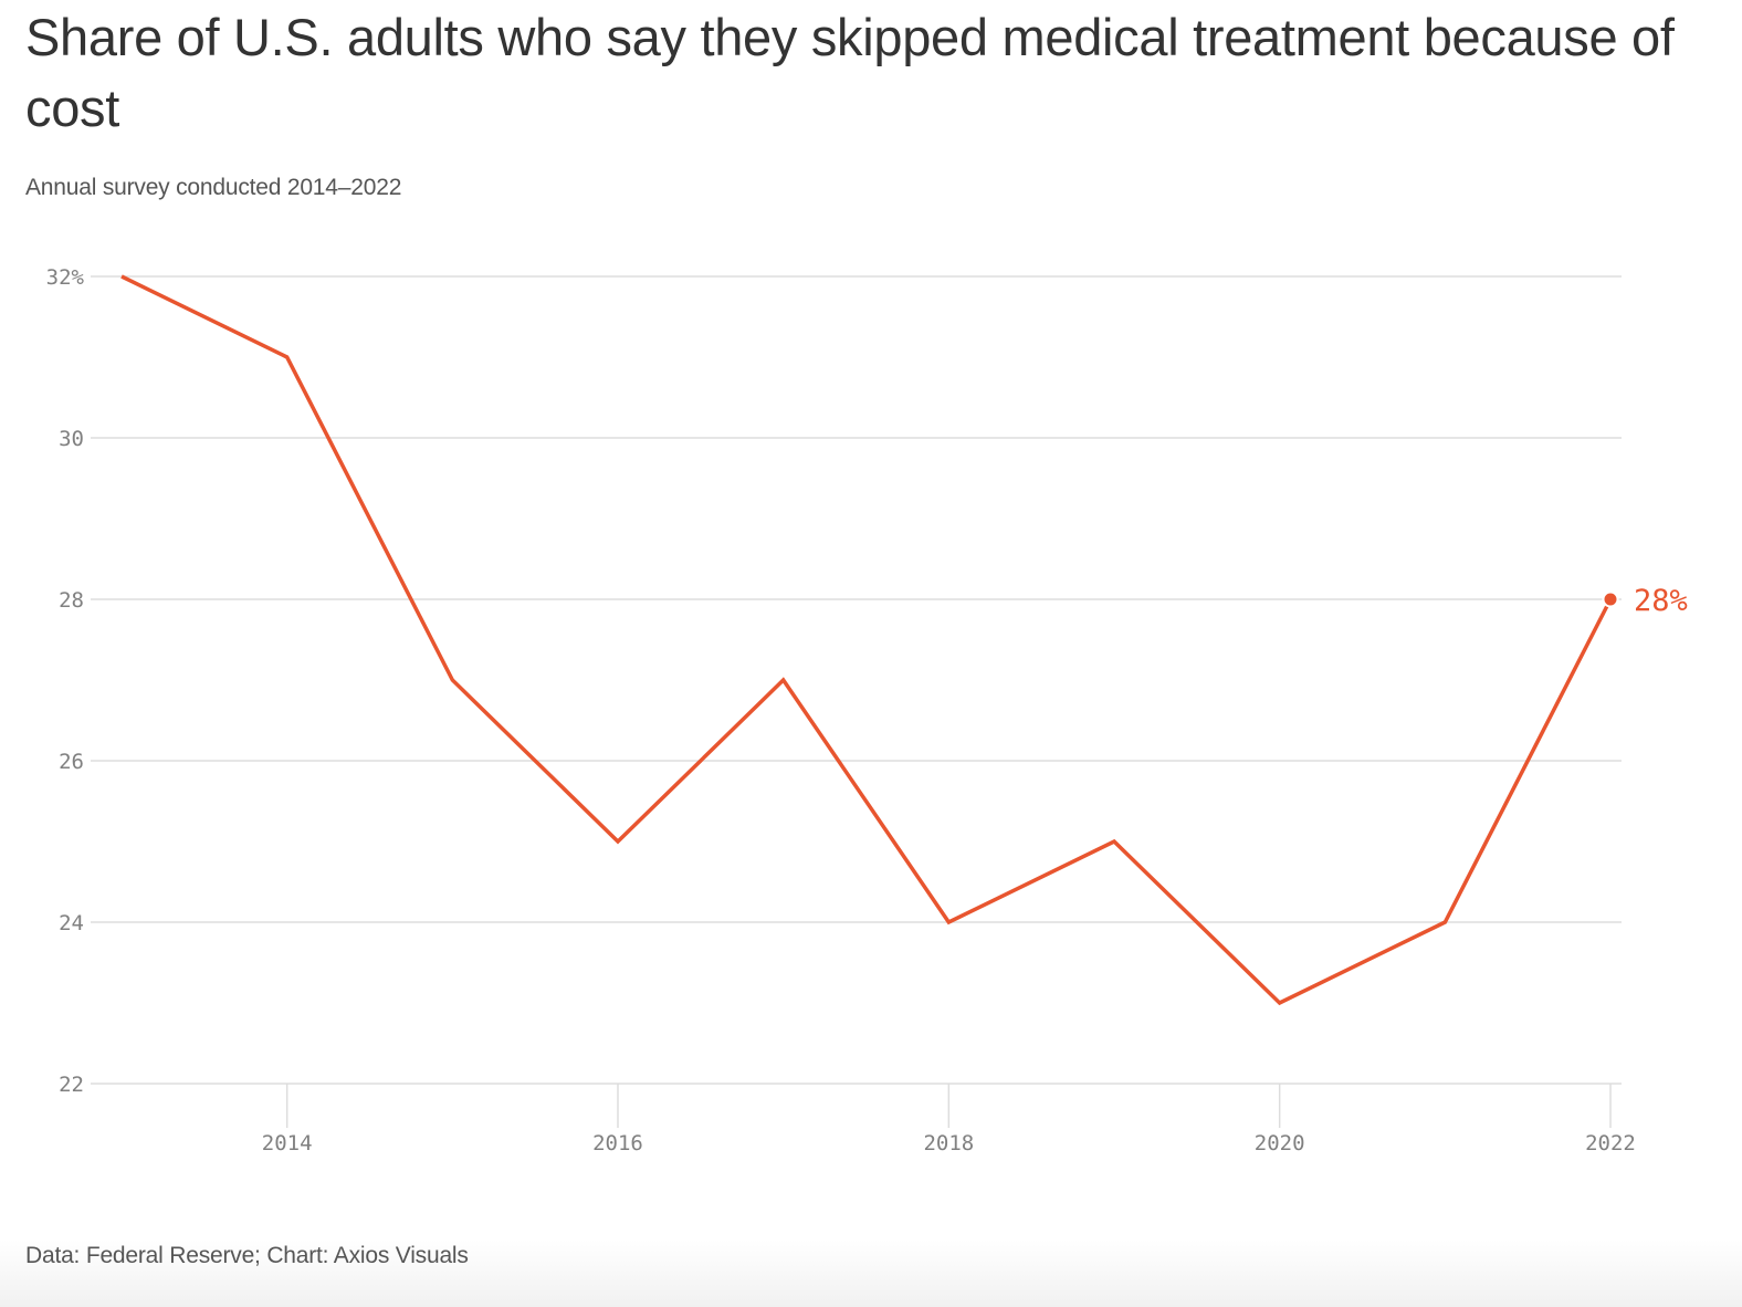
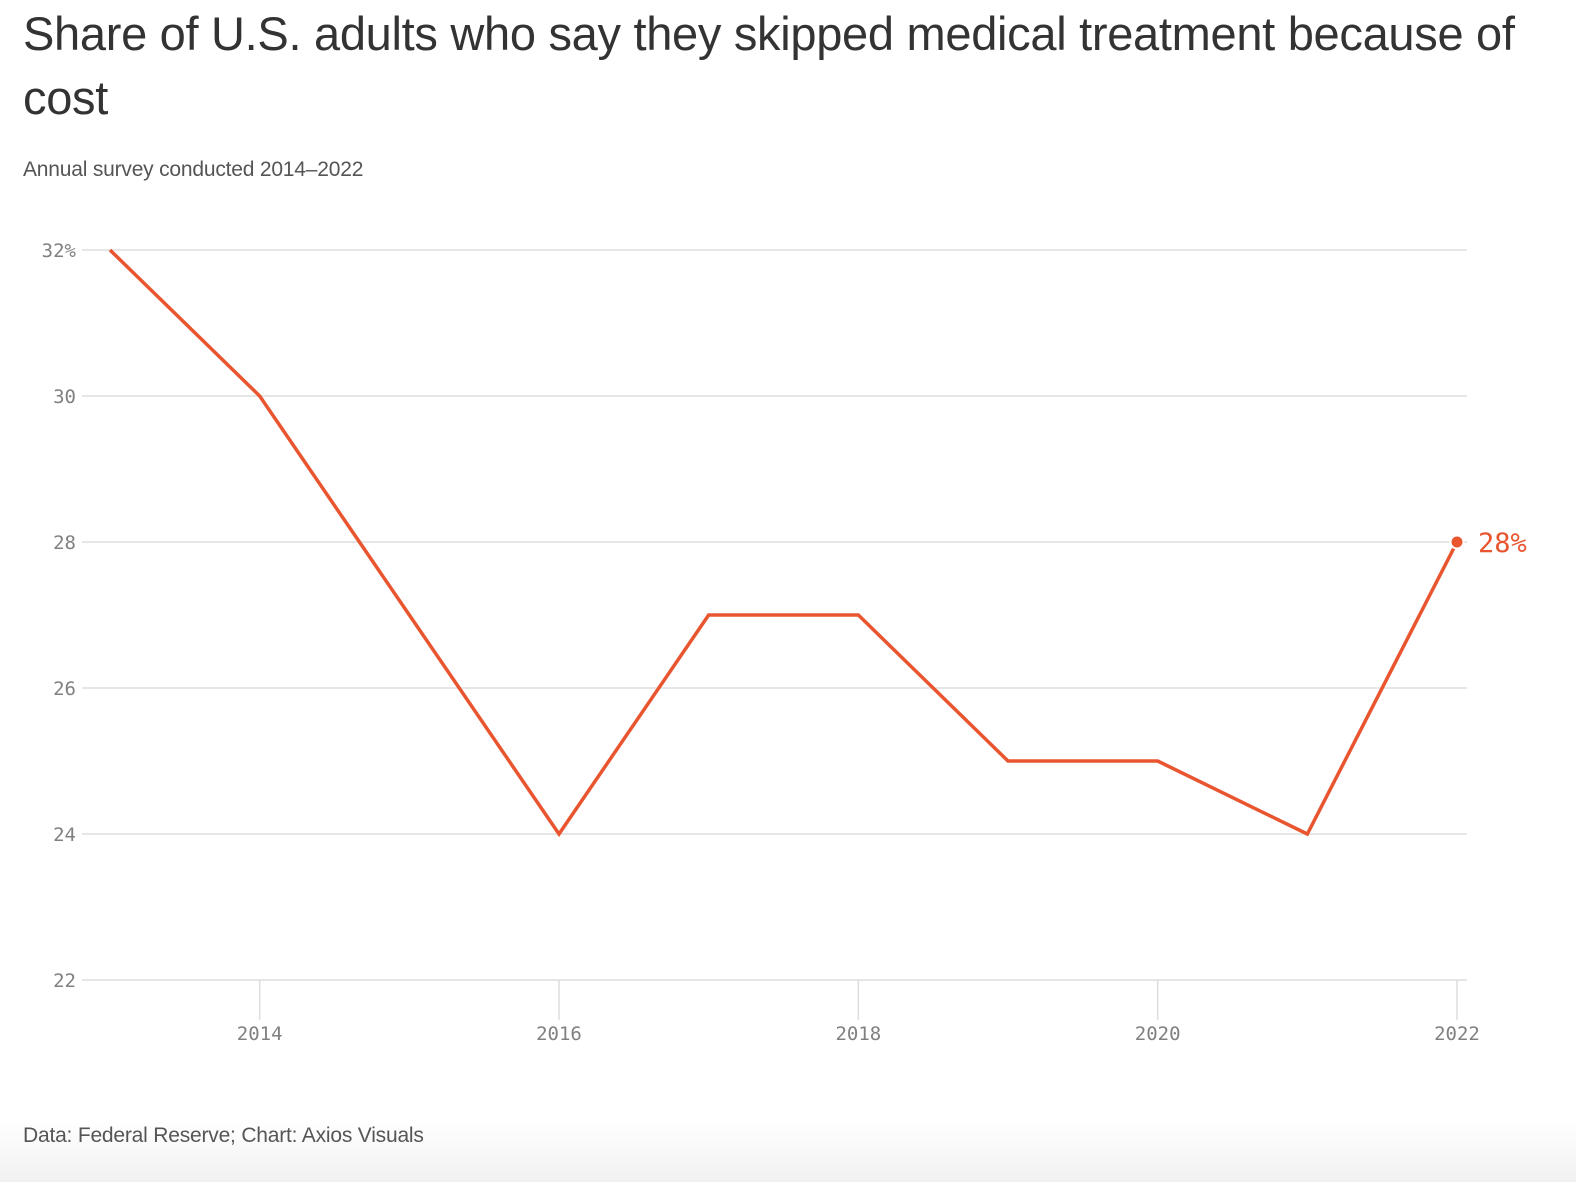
2014: 31% -> 30%
2016: 25% -> 24%
2018: 24% -> 27%
2020: 23% -> 25%
